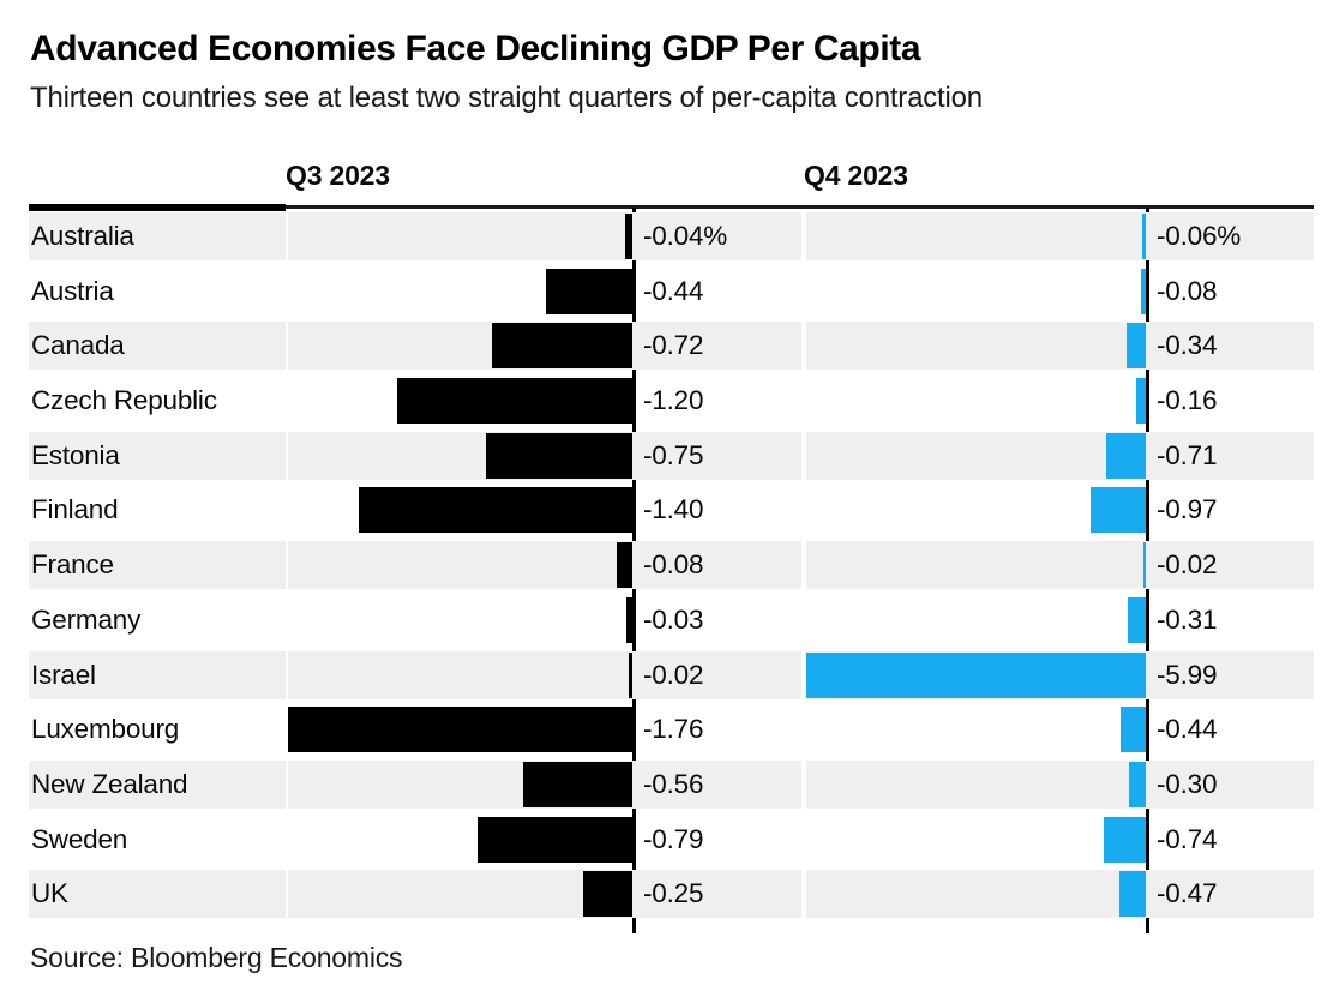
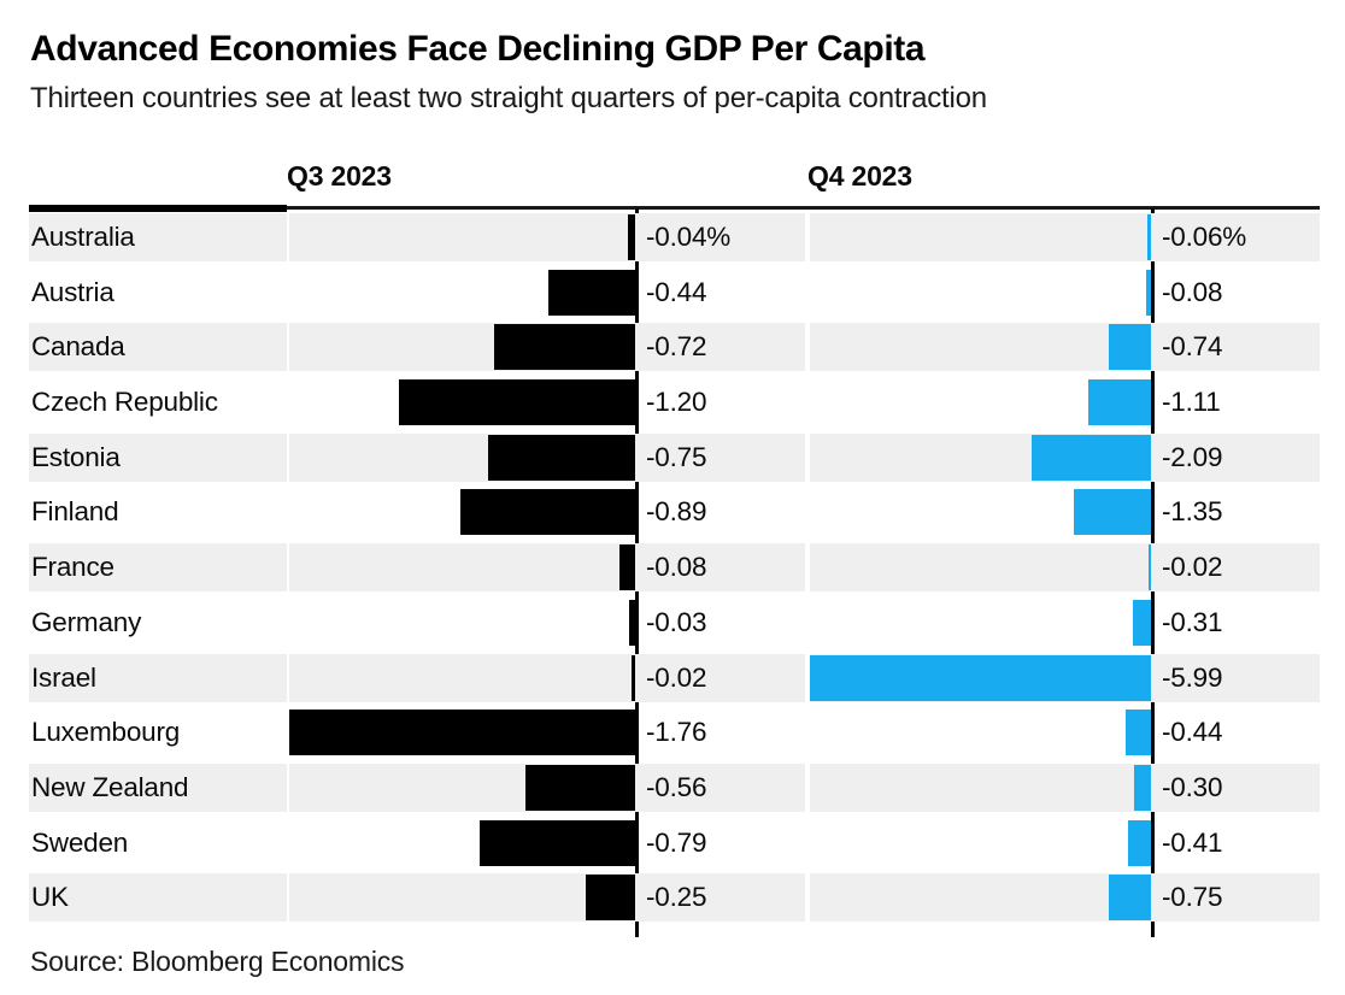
Q4 2023/Canada: -0.34 -> -0.74
Q4 2023/Czech Republic: -0.16 -> -1.11
Q4 2023/Estonia: -0.71 -> -2.09
Q3 2023/Finland: -1.40 -> -0.89
Q4 2023/Finland: -0.97 -> -1.35
Q4 2023/Sweden: -0.74 -> -0.41
Q4 2023/UK: -0.47 -> -0.75
